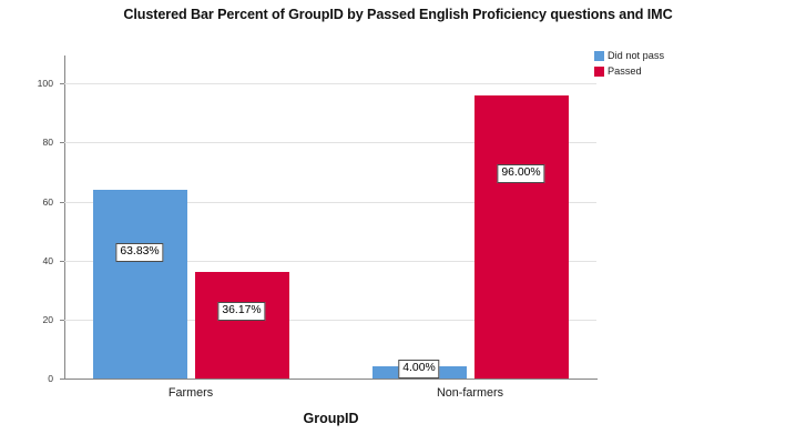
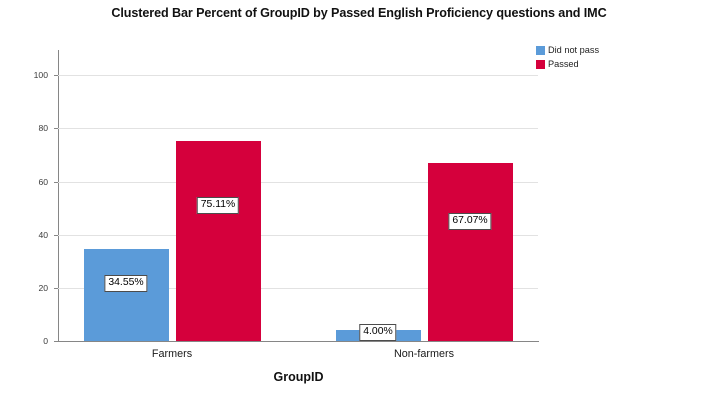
Did not pass/Farmers: 63.83% -> 34.55%
Passed/Farmers: 36.17% -> 75.11%
Passed/Non-farmers: 96.00% -> 67.07%
